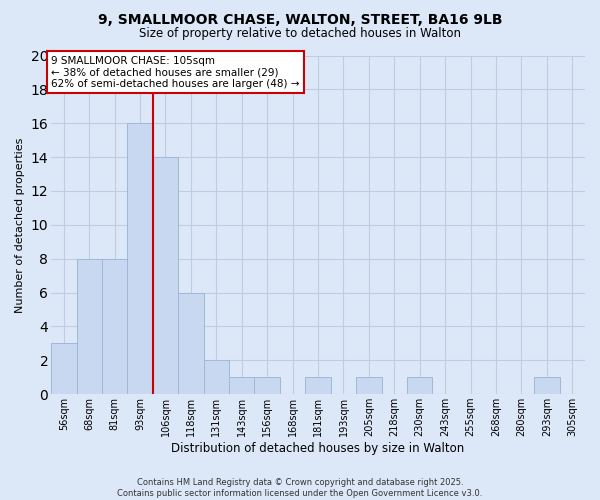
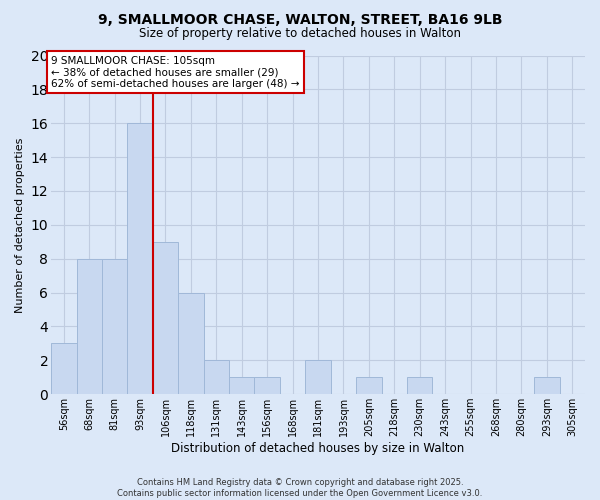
106sqm: 14 -> 9
181sqm: 1 -> 2
